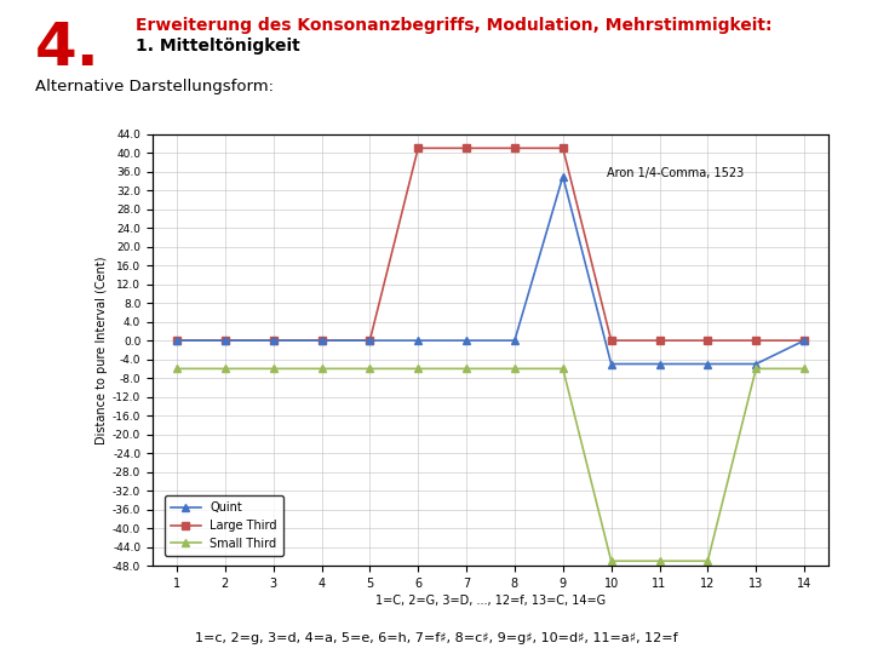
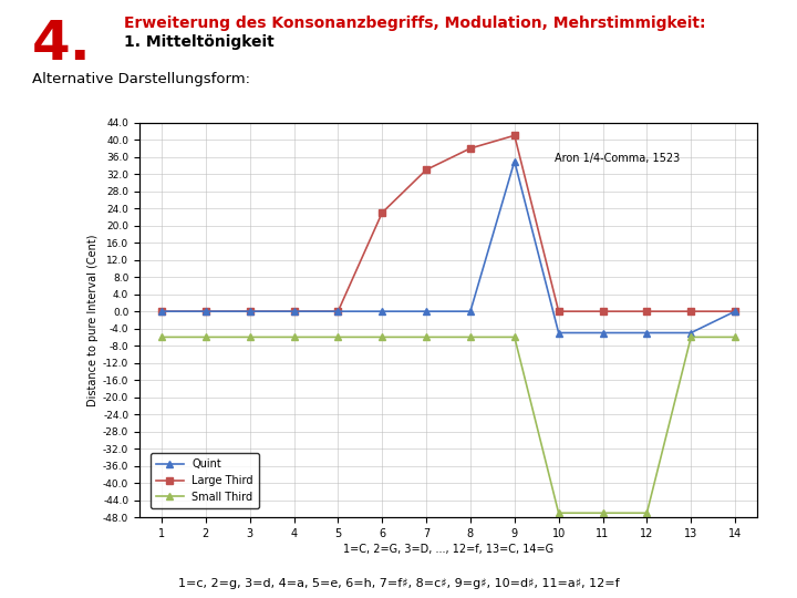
Large Third/6: 41 -> 23
Large Third/7: 41 -> 33
Large Third/8: 41 -> 38
